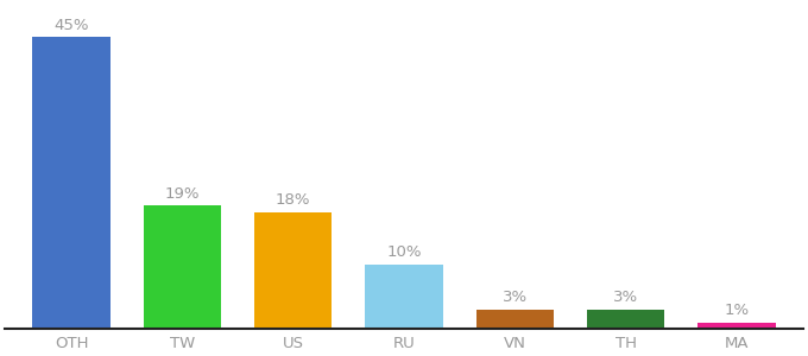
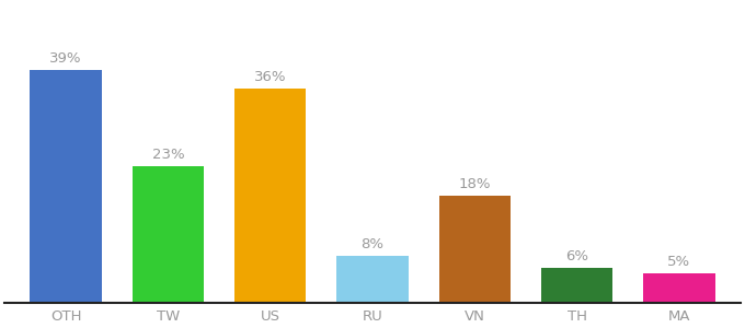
OTH: 45% -> 39%
TW: 19% -> 23%
US: 18% -> 36%
RU: 10% -> 8%
VN: 3% -> 18%
TH: 3% -> 6%
MA: 1% -> 5%
